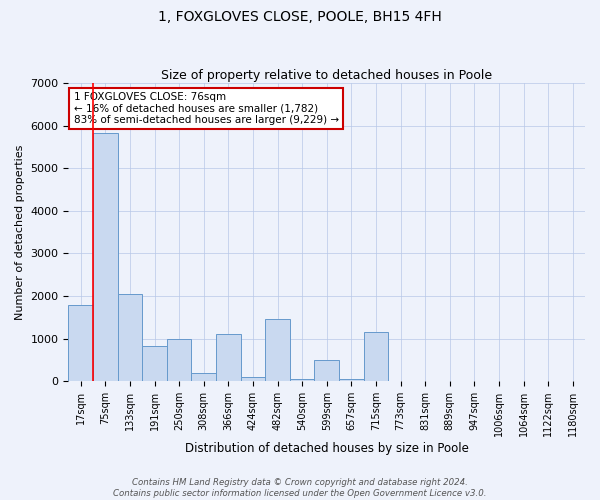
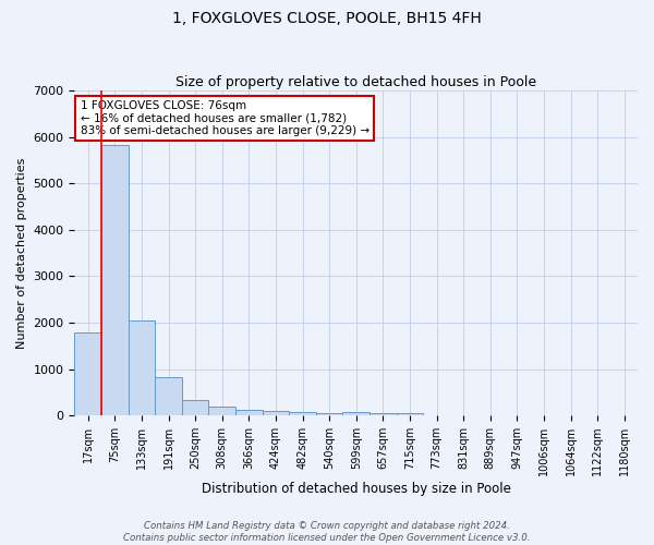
250sqm: 1000 -> 340
366sqm: 1100 -> 120
482sqm: 1450 -> 80
599sqm: 500 -> 70
715sqm: 1150 -> 50
